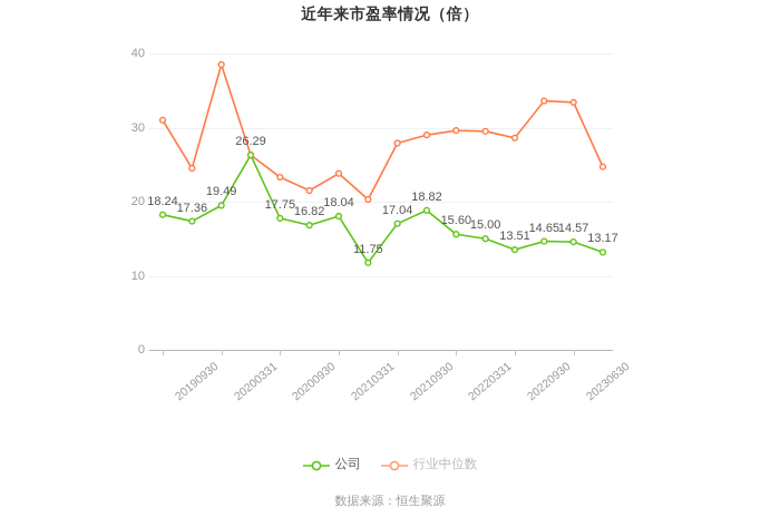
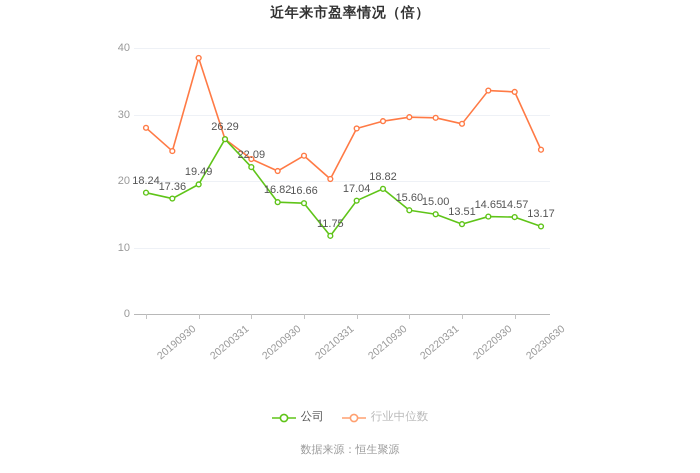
行业中位数/20190930: 31 -> 28
公司/20200930: 17.75 -> 22.09
公司/20210331: 18.04 -> 16.66
